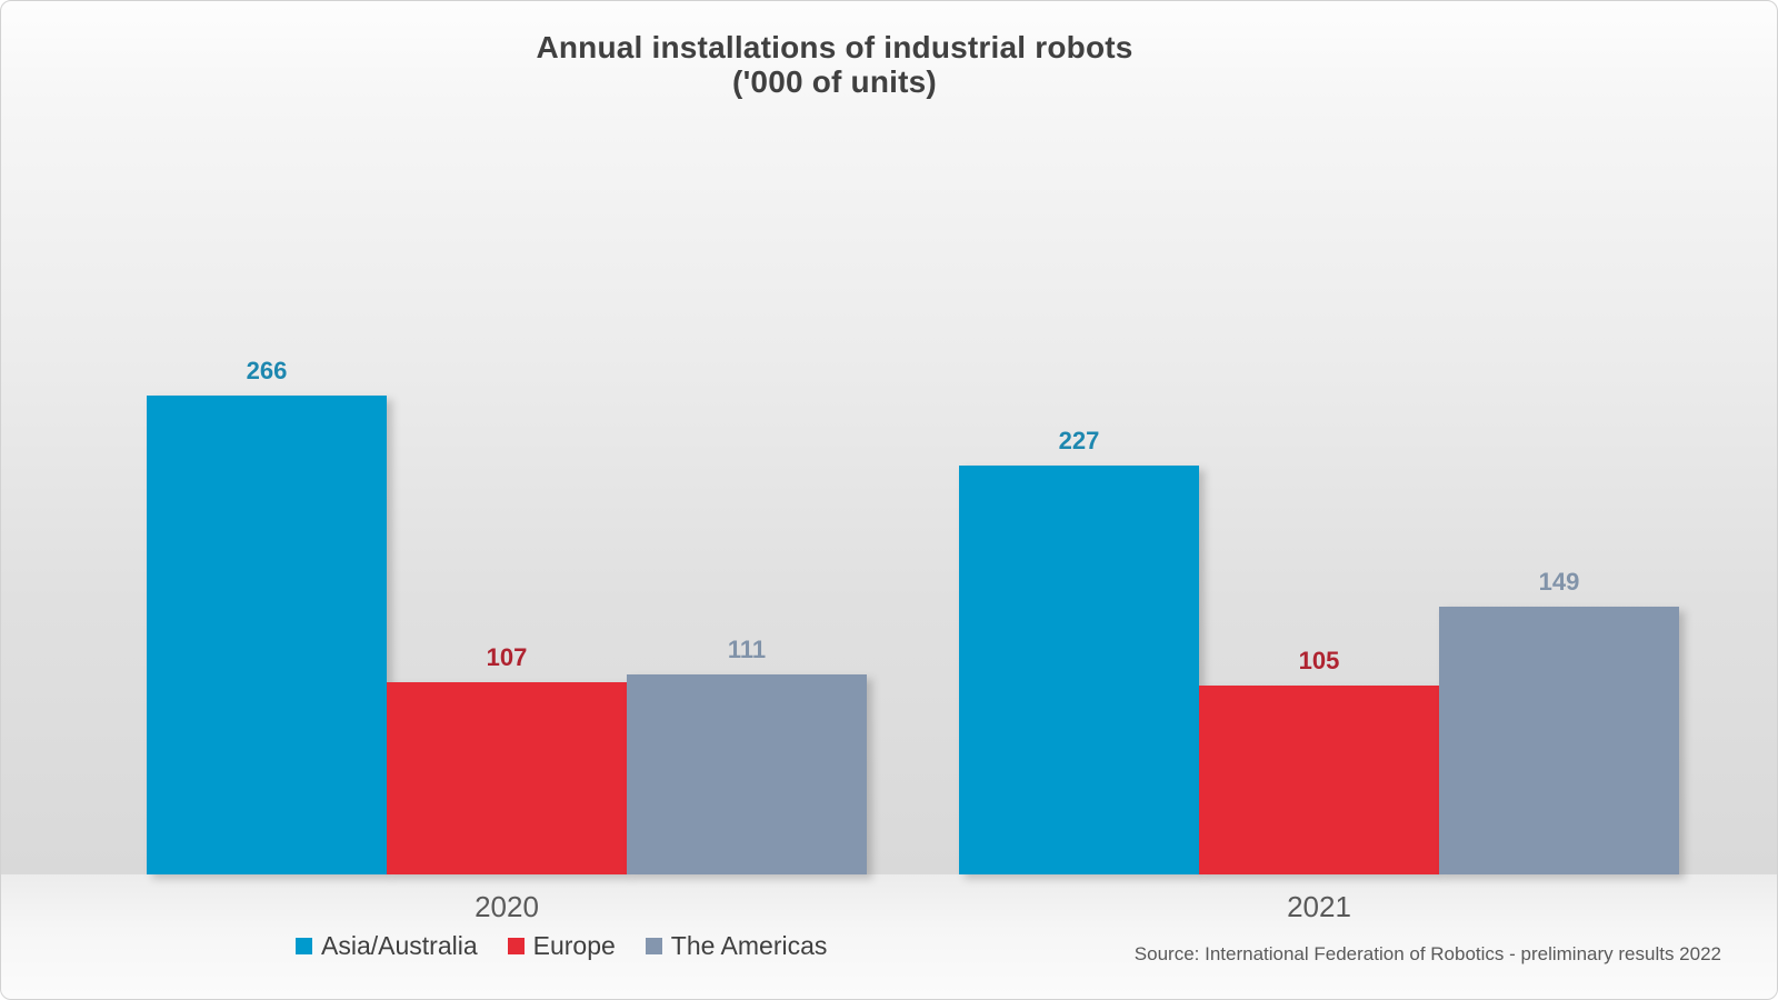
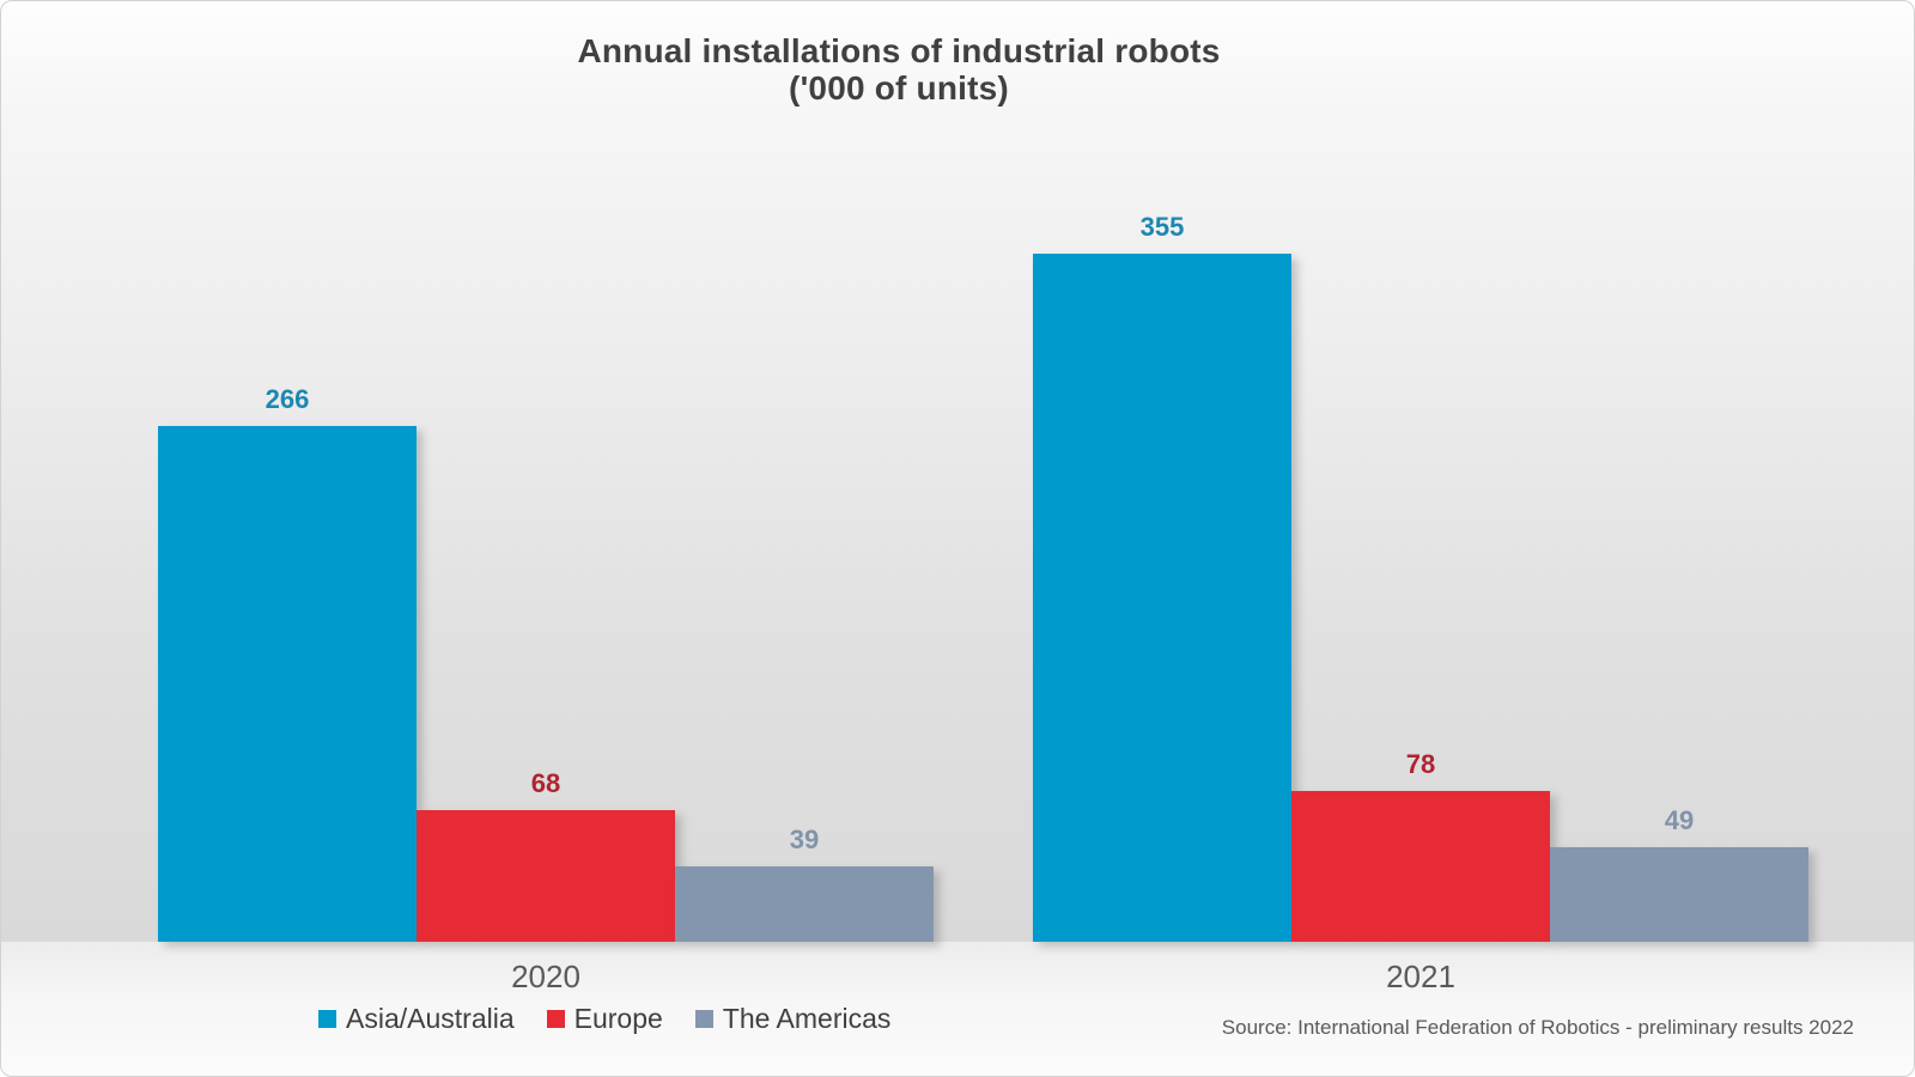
Europe/2020: 107 -> 68
The Americas/2020: 111 -> 39
Asia/Australia/2021: 227 -> 355
Europe/2021: 105 -> 78
The Americas/2021: 149 -> 49
